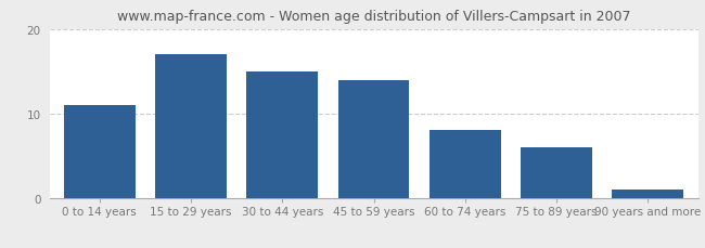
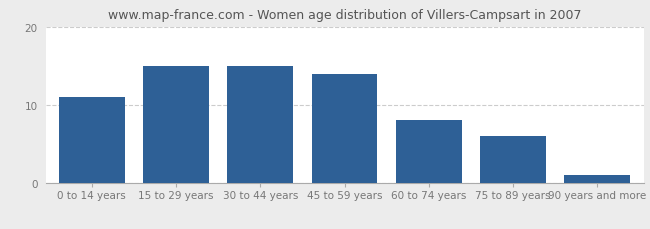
15 to 29 years: 17 -> 15
